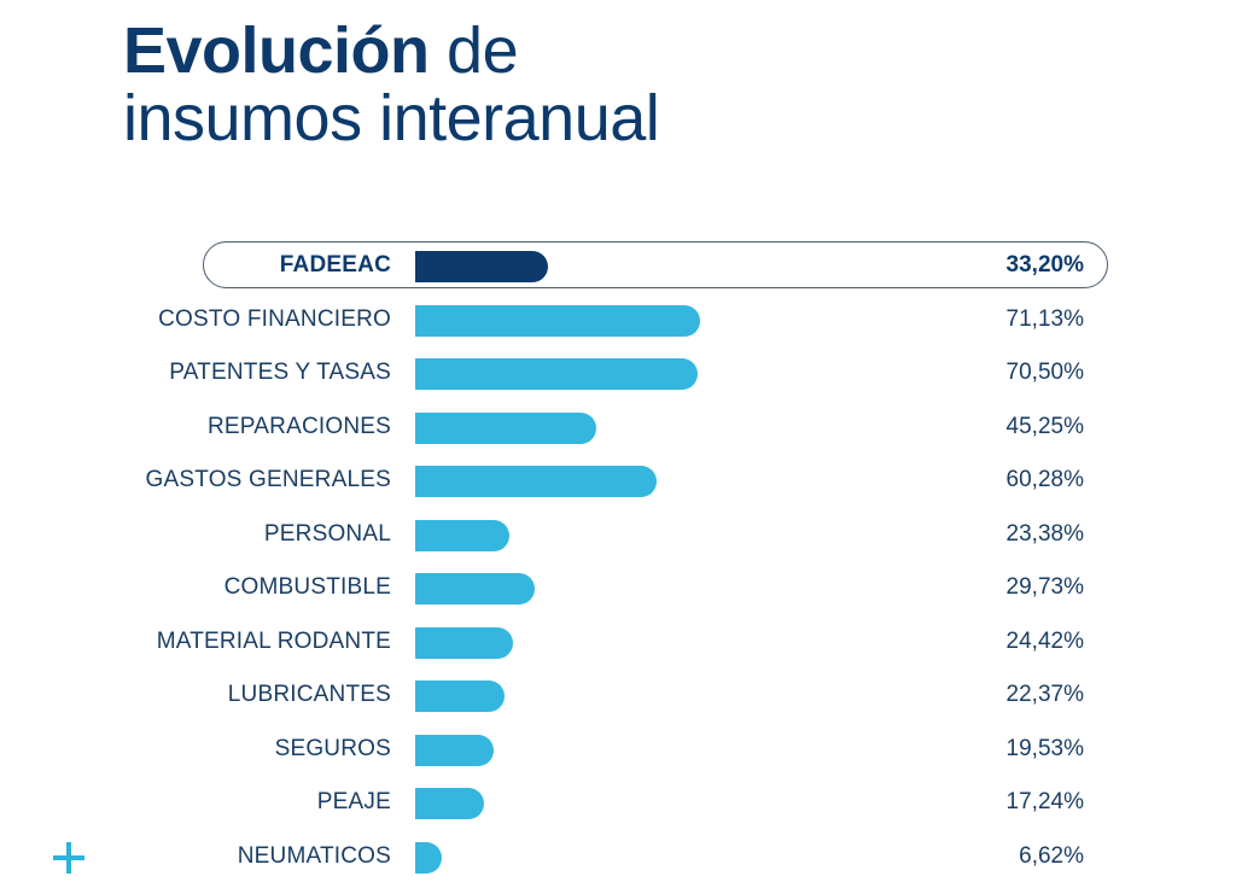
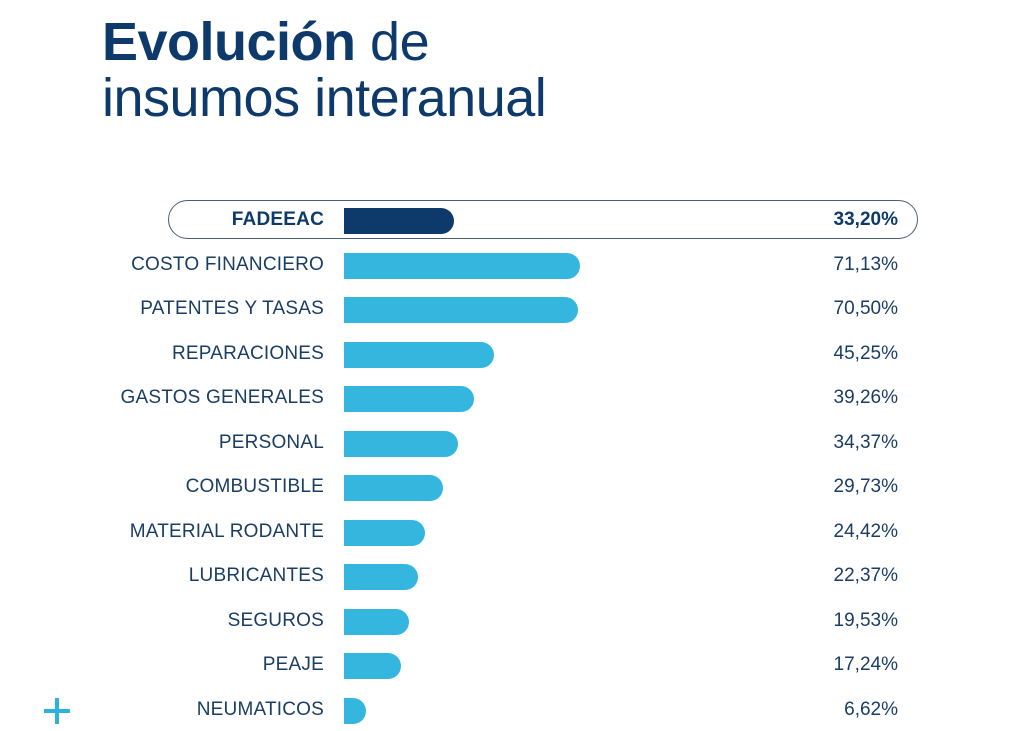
GASTOS GENERALES: 60,28% -> 39,26%
PERSONAL: 23,38% -> 34,37%
